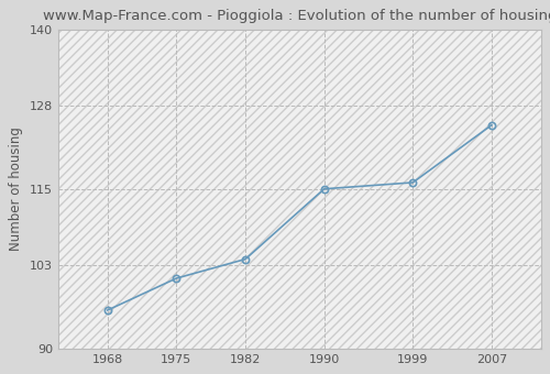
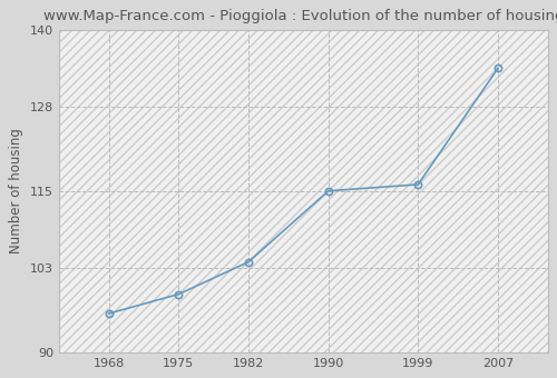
1975: 101 -> 99
2007: 125 -> 134
